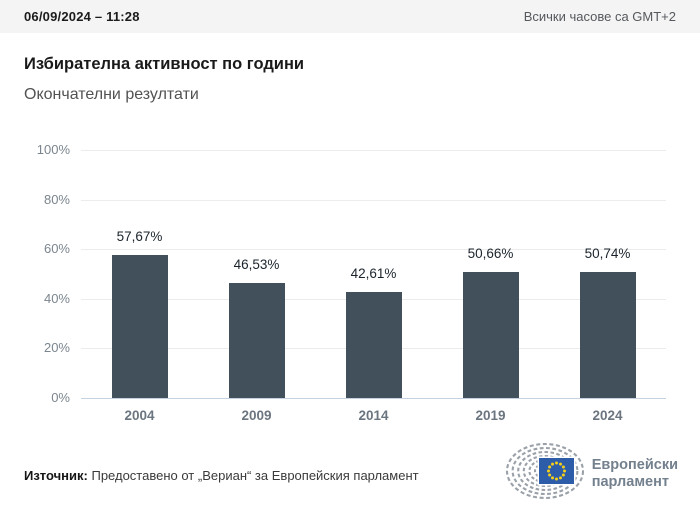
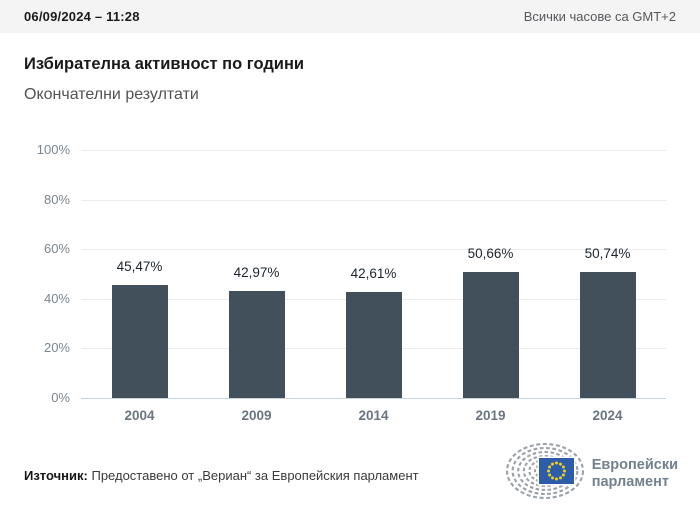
2004: 57,67% -> 45,47%
2009: 46,53% -> 42,97%
